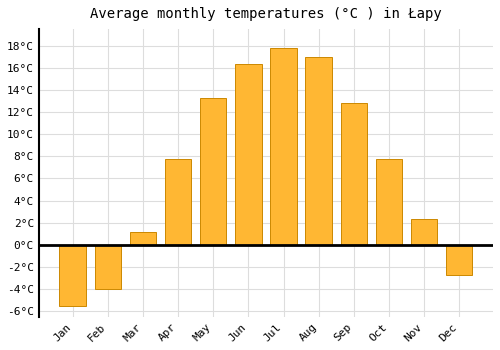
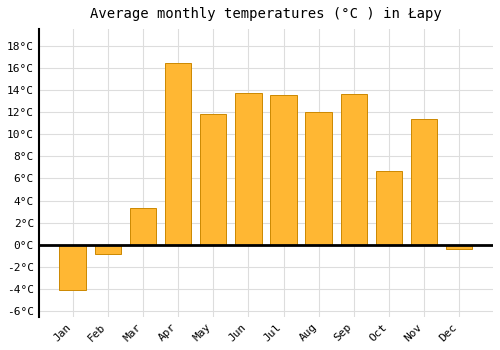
Jan: -5.5°C -> -4.1°C
Feb: -4.0°C -> -0.8°C
Mar: 1.2°C -> 3.3°C
Apr: 7.8°C -> 16.4°C
May: 13.3°C -> 11.8°C
Jun: 16.3°C -> 13.7°C
Jul: 17.8°C -> 13.5°C
Aug: 17.0°C -> 12.0°C
Sep: 12.8°C -> 13.6°C
Oct: 7.8°C -> 6.7°C
Nov: 2.3°C -> 11.4°C
Dec: -2.7°C -> -0.4°C
